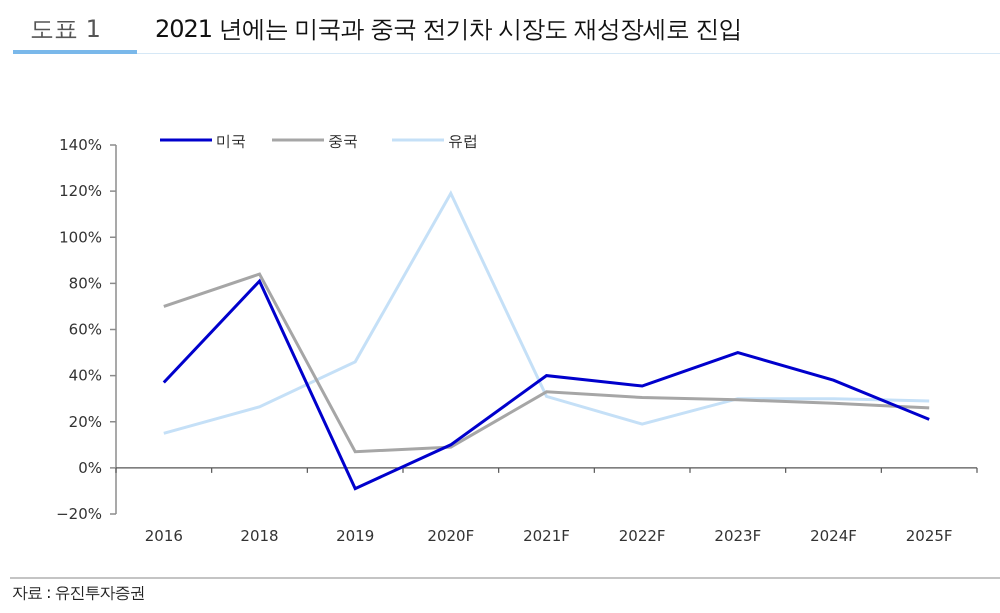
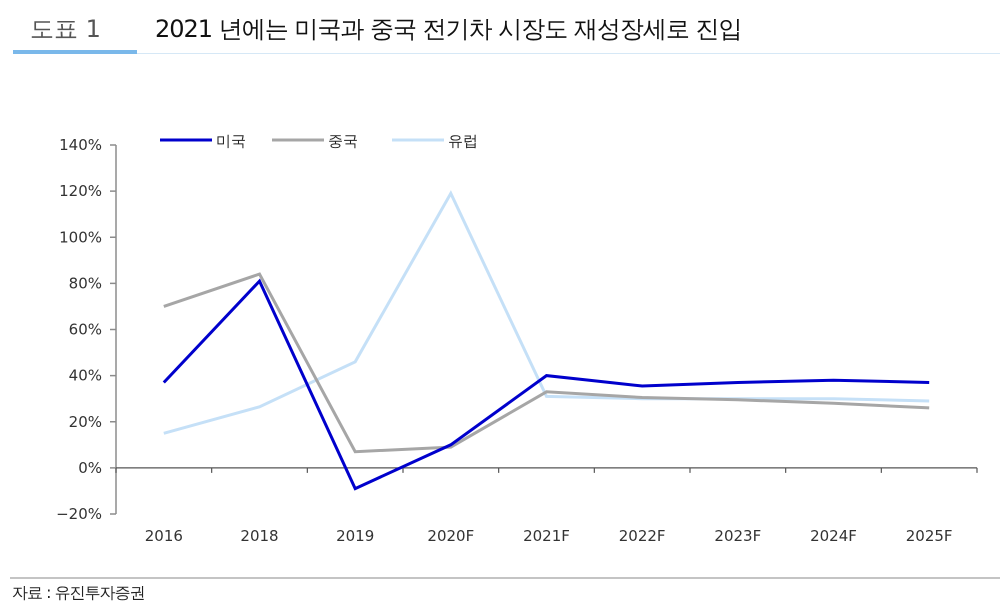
유럽/2022F: 19% -> 30%
미국/2023F: 50% -> 37%
미국/2025F: 21% -> 37%
